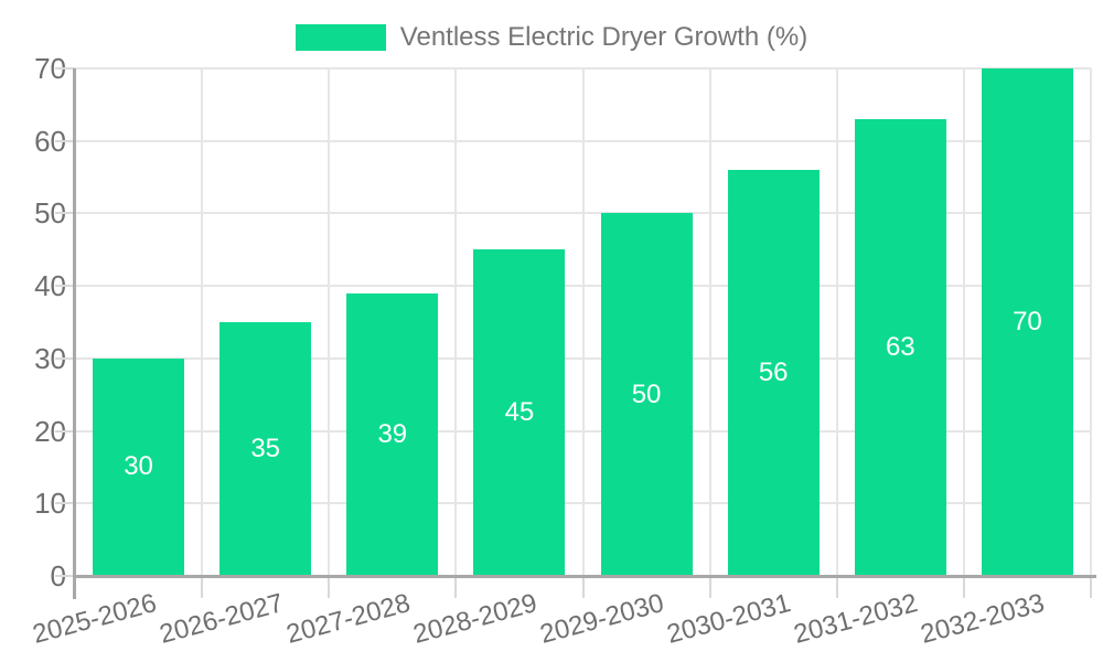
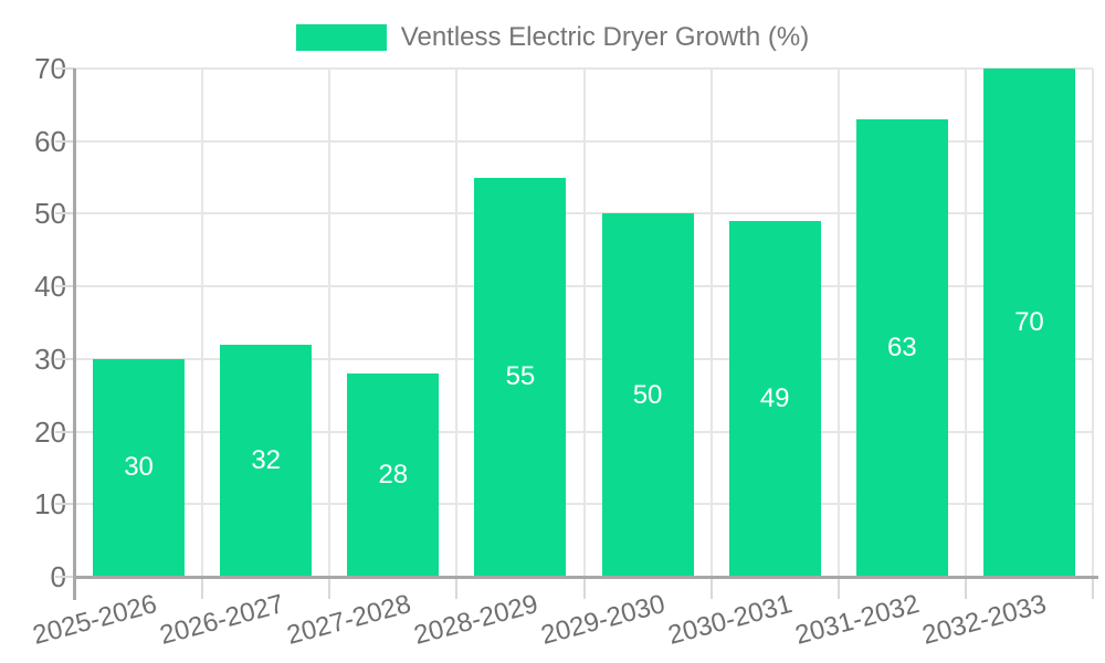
2026-2027: 35 -> 32
2027-2028: 39 -> 28
2028-2029: 45 -> 55
2030-2031: 56 -> 49
